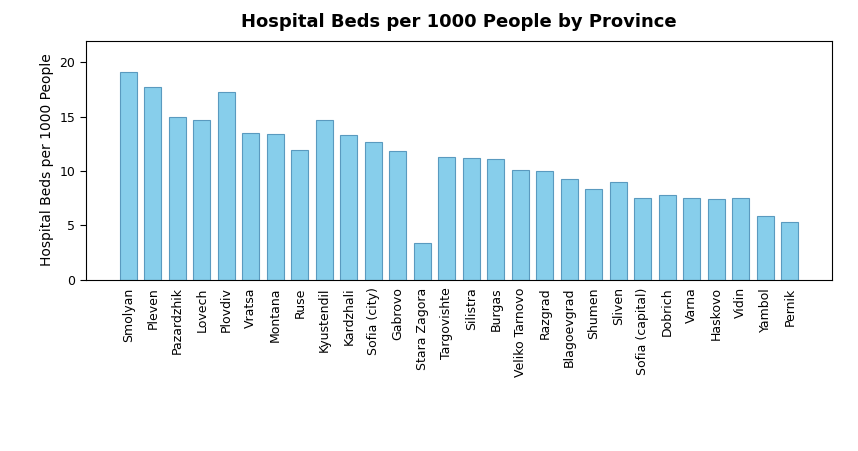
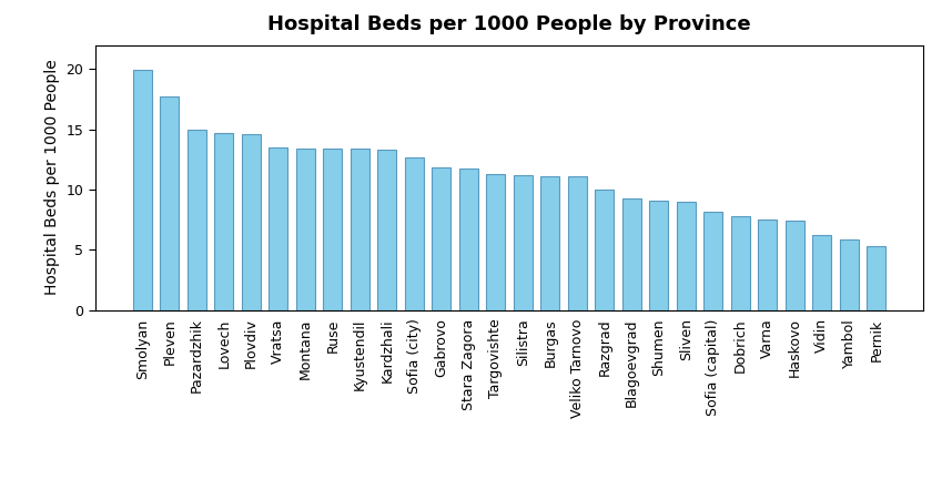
Smolyan: 19.1 -> 19.9
Plovdiv: 17.3 -> 14.6
Ruse: 11.9 -> 13.4
Kyustendil: 14.7 -> 13.4
Stara Zagora: 3.4 -> 11.7
Veliko Tarnovo: 10.1 -> 11.1
Shumen: 8.3 -> 9.1
Sofia (capital): 7.5 -> 8.2
Vidin: 7.5 -> 6.2
